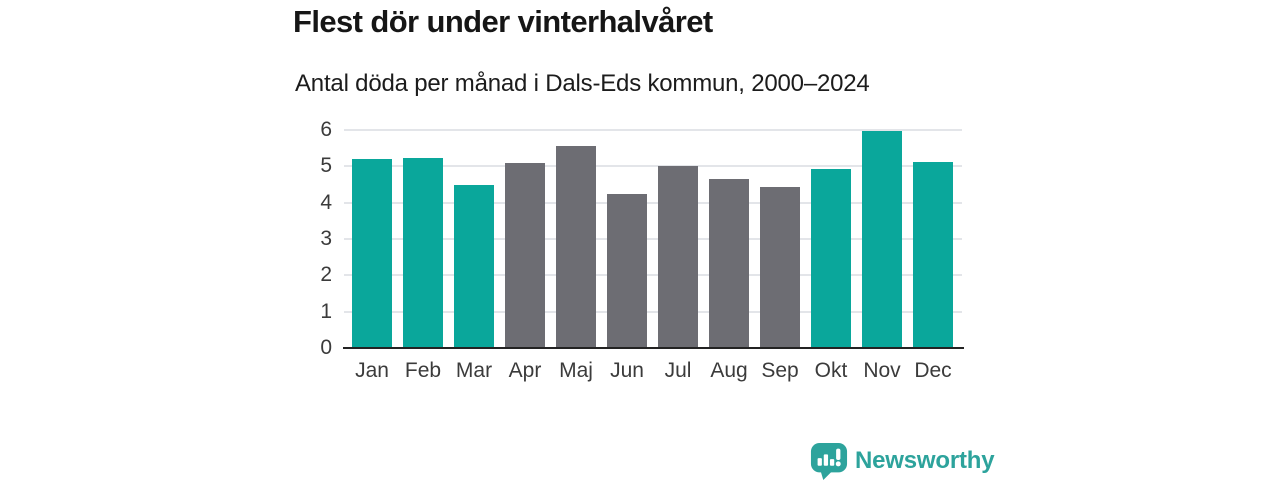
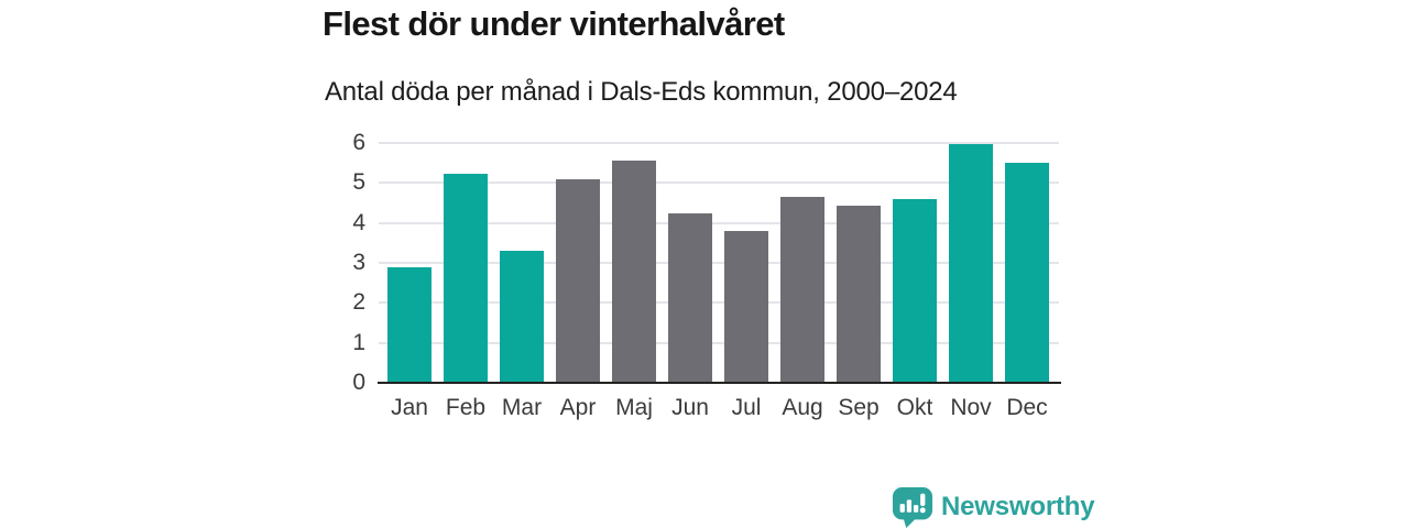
Jan: 5.2 -> 2.9
Mar: 4.5 -> 3.3
Jul: 5.0 -> 3.8
Okt: 4.9 -> 4.6
Dec: 5.1 -> 5.5
